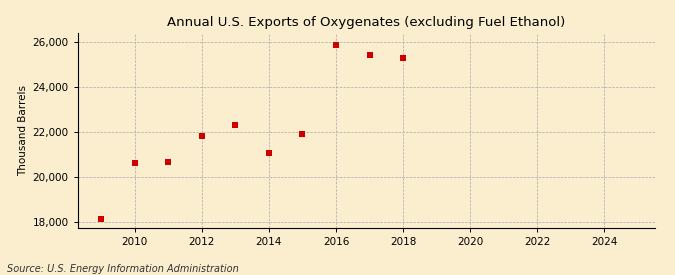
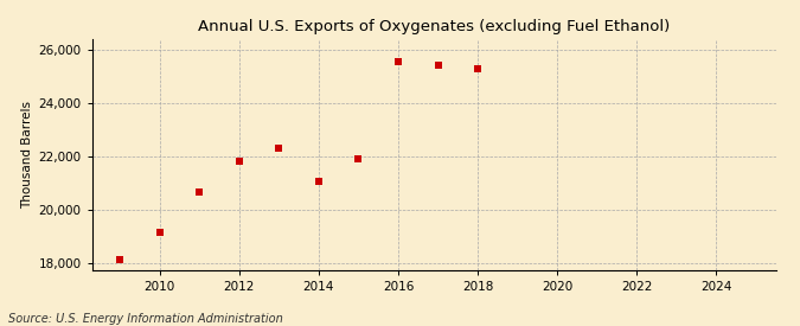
2010: 20,600 -> 19,150
2016: 25,850 -> 25,550
